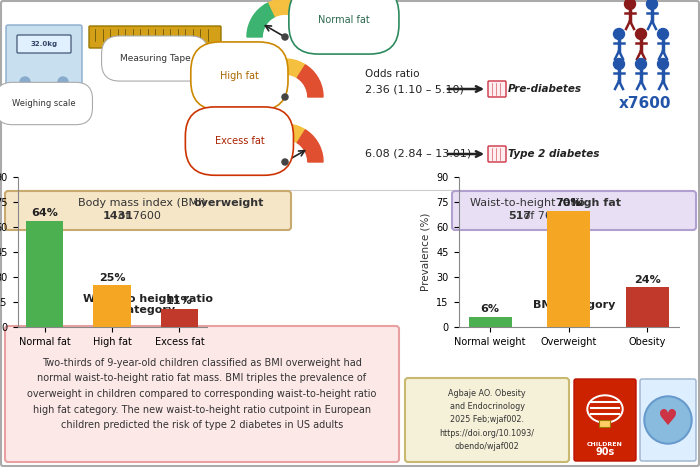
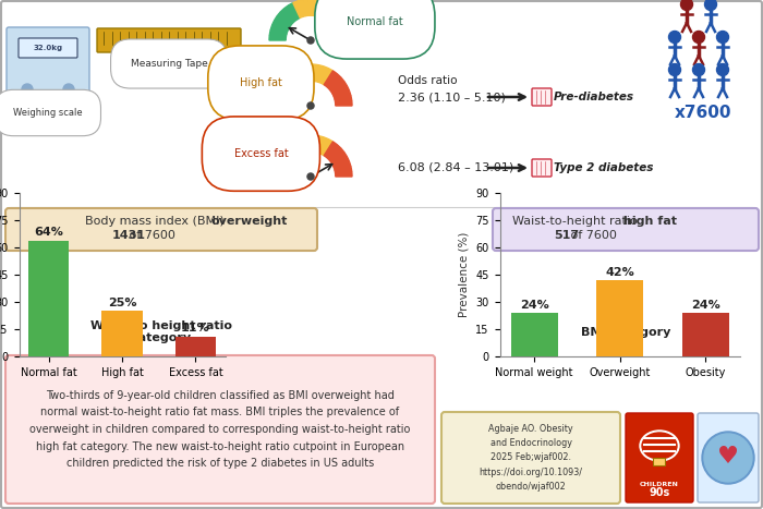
Normal weight: 6% -> 24%
Overweight: 70 -> 42
